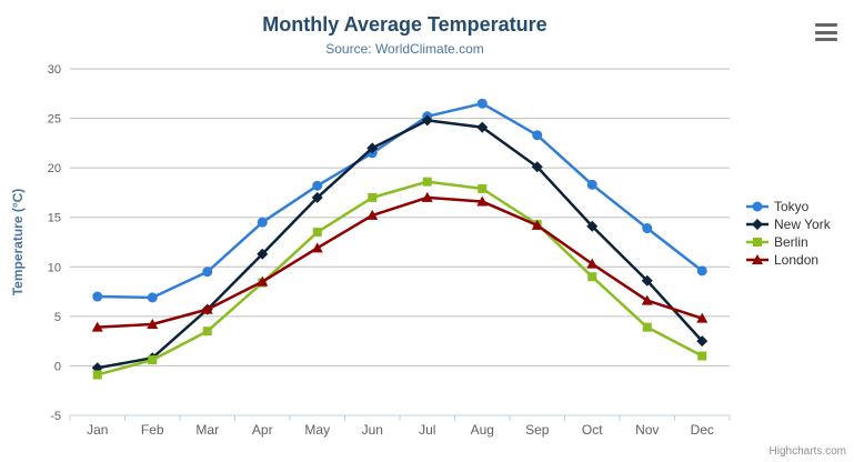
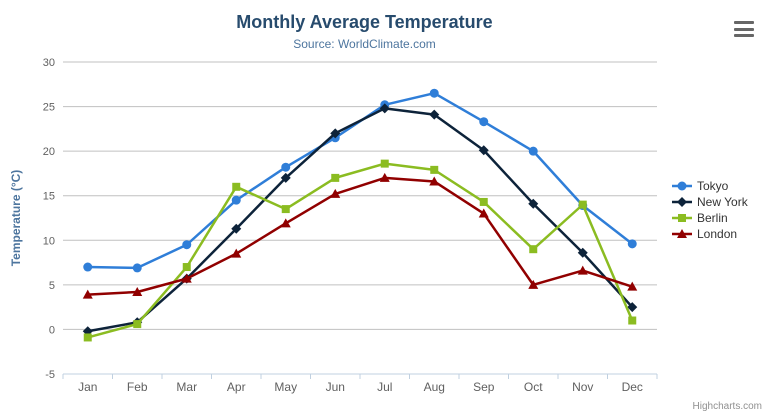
Berlin/Mar: 4 -> 7
Berlin/Apr: 8 -> 16
London/Sep: 14 -> 13
Tokyo/Oct: 18 -> 20
London/Oct: 10 -> 5
Berlin/Nov: 4 -> 14
